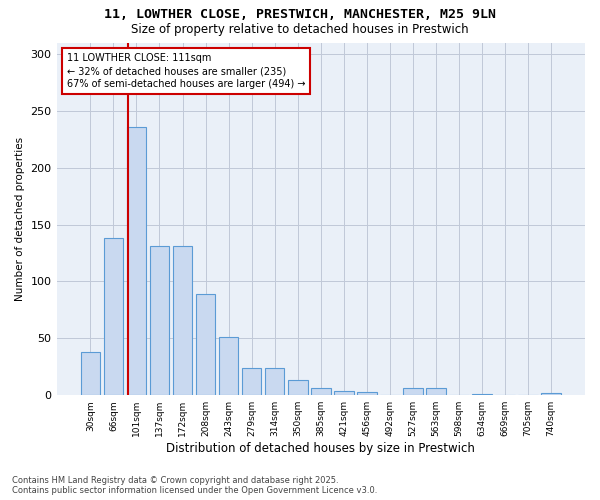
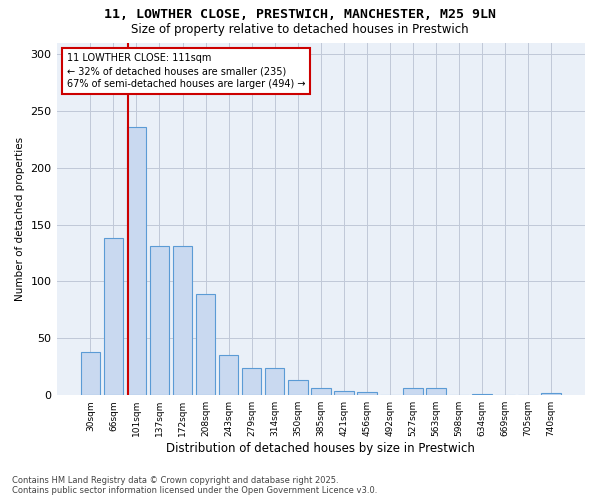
243sqm: 51 -> 35
